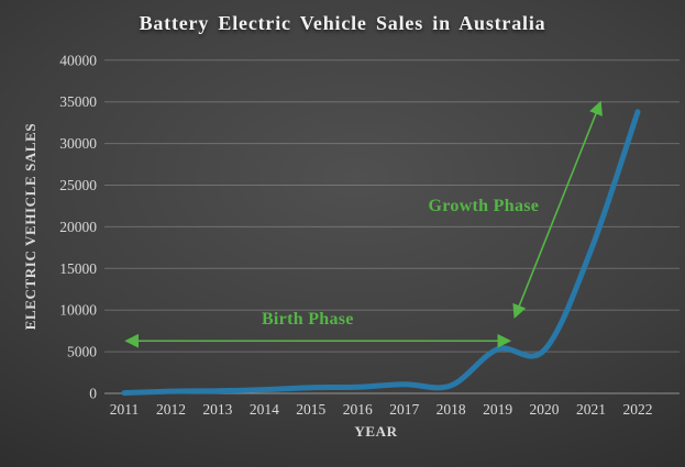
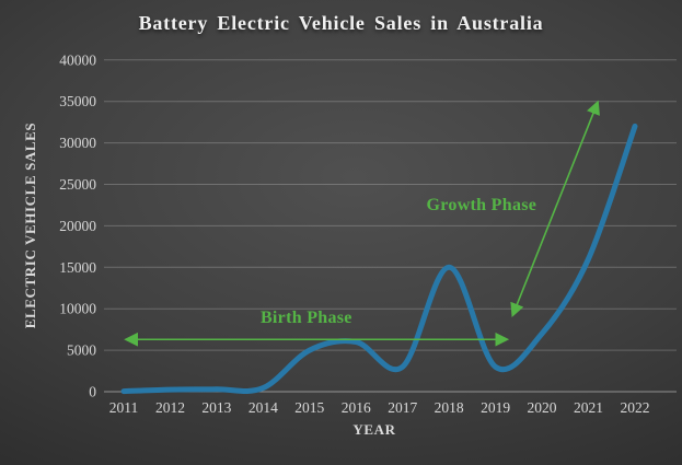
2015: 1000 -> 5000
2016: 1000 -> 6000
2017: 1000 -> 3000
2018: 1000 -> 15000
2019: 5000 -> 3000
2020: 5000 -> 7000
2021: 17000 -> 16000
2022: 34000 -> 32000
